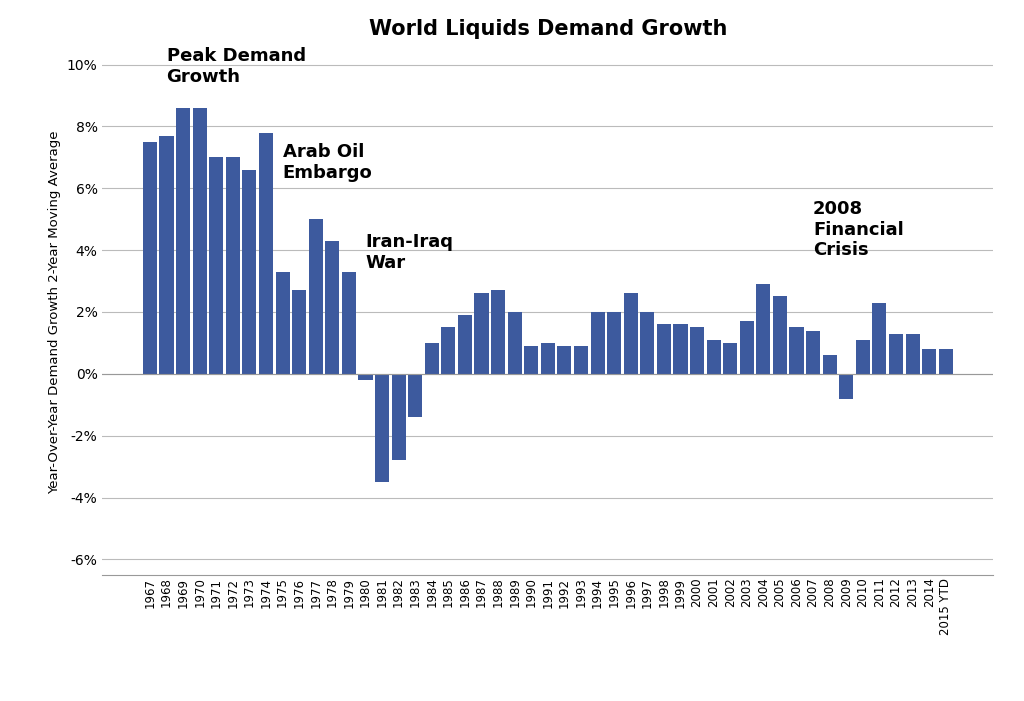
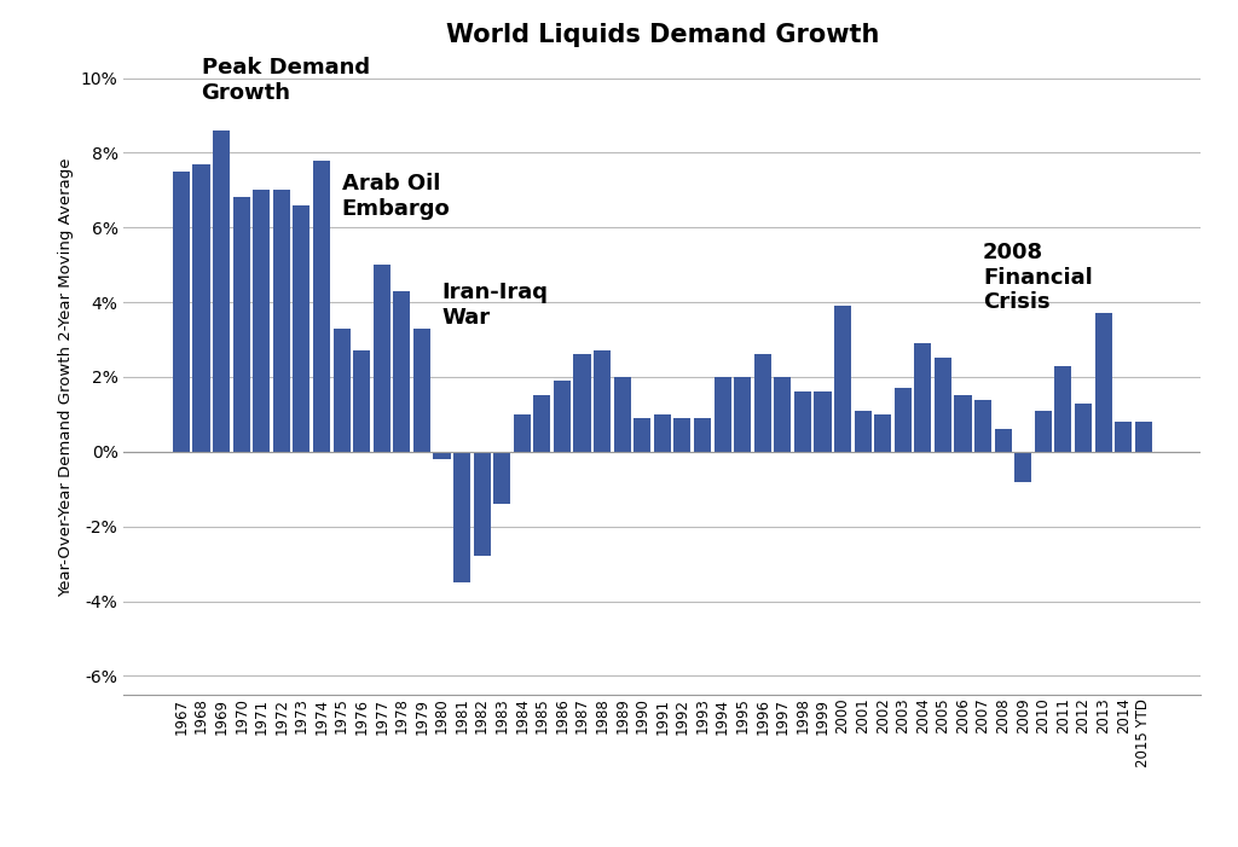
1970: 8.6% -> 6.8%
2000: 1.5% -> 3.9%
2013: 1.3% -> 3.7%
